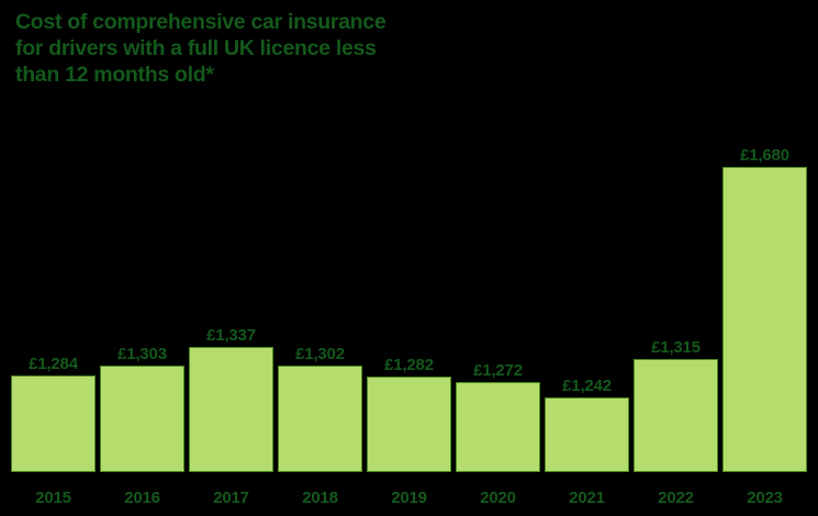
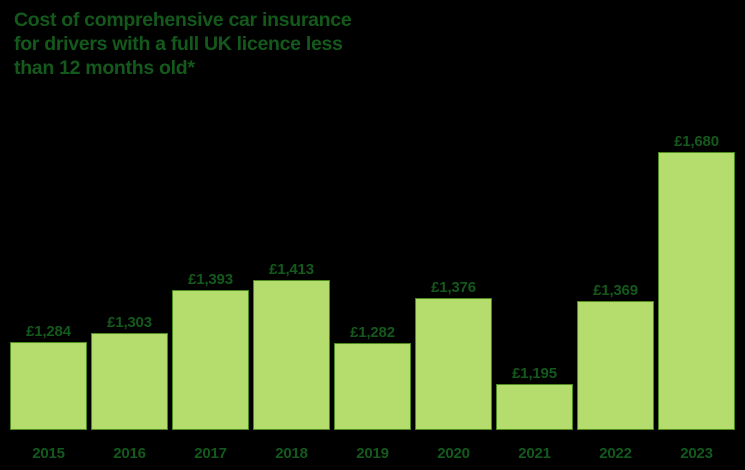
2017: £1,337 -> £1,393
2018: £1,302 -> £1,413
2020: £1,272 -> £1,376
2021: £1,242 -> £1,195
2022: £1,315 -> £1,369
